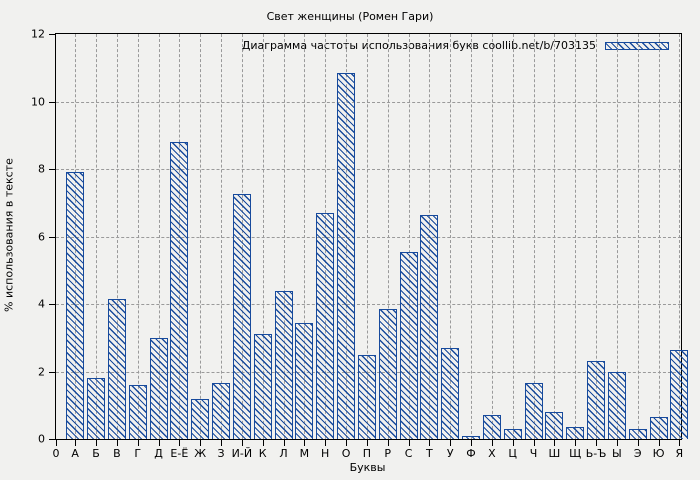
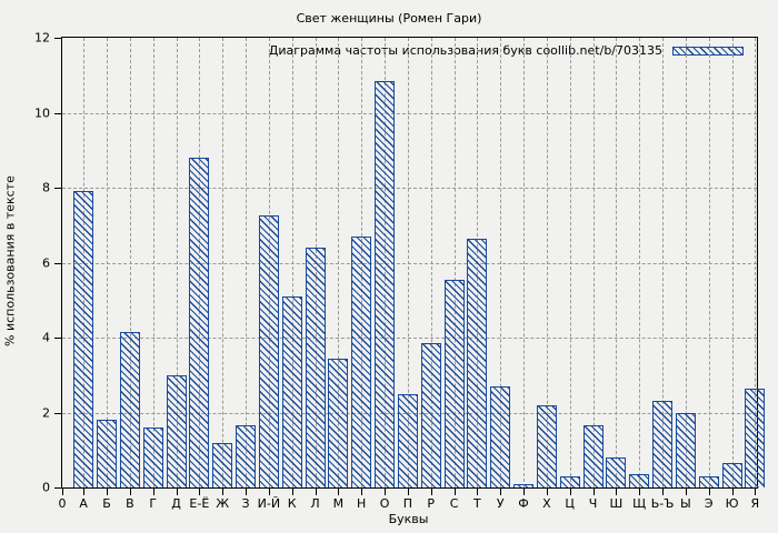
К: 3.1 -> 5.1
Л: 4.4 -> 6.4
Х: 0.7 -> 2.2
